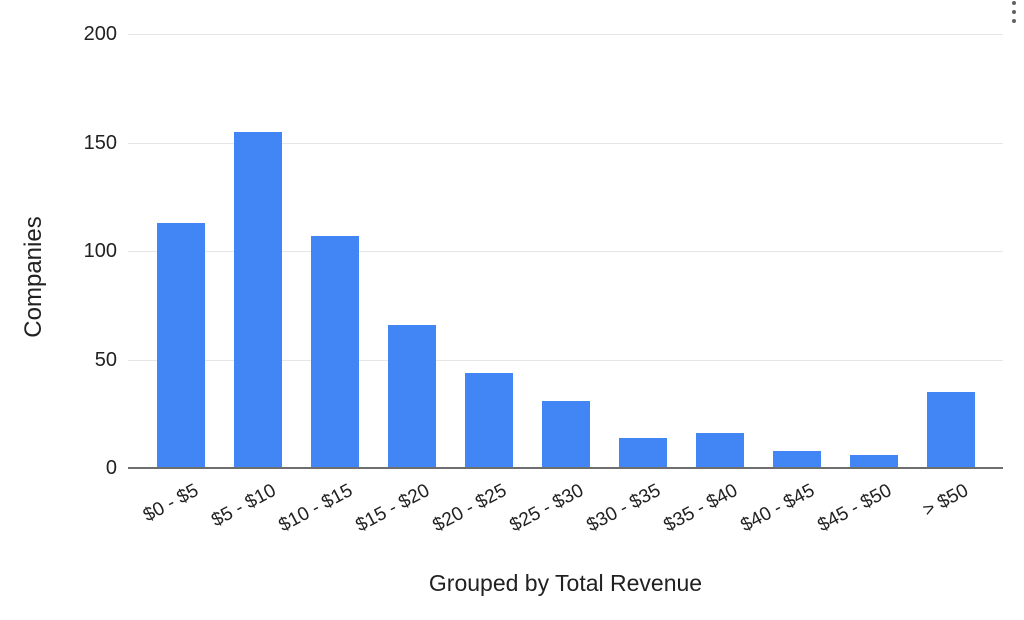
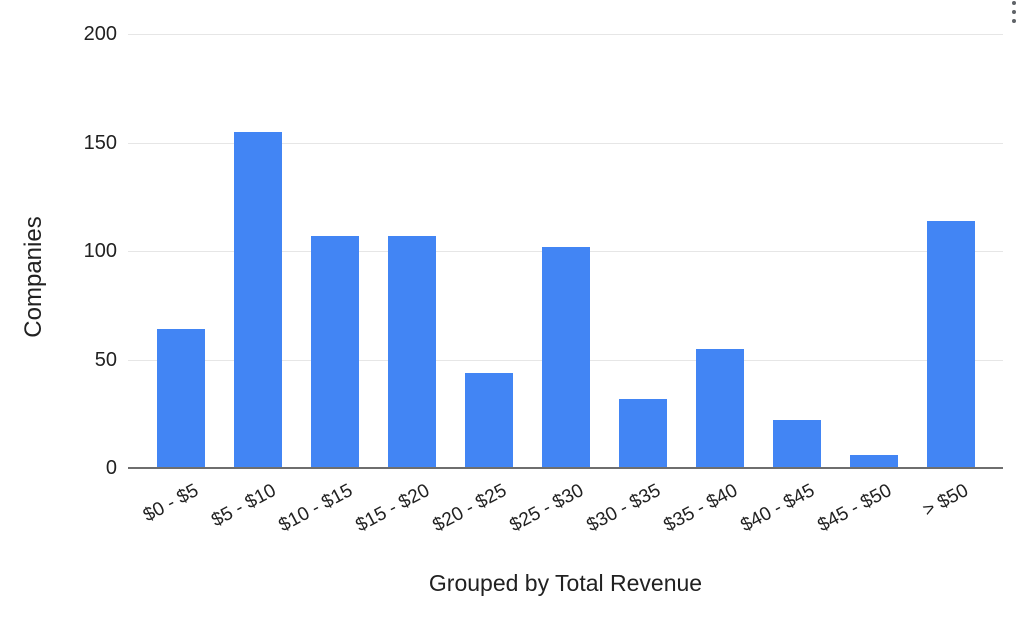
$0 - $5: 113 -> 64
$15 - $20: 66 -> 107
$25 - $30: 31 -> 102
$30 - $35: 14 -> 32
$35 - $40: 16 -> 55
$40 - $45: 8 -> 22
> $50: 35 -> 114
